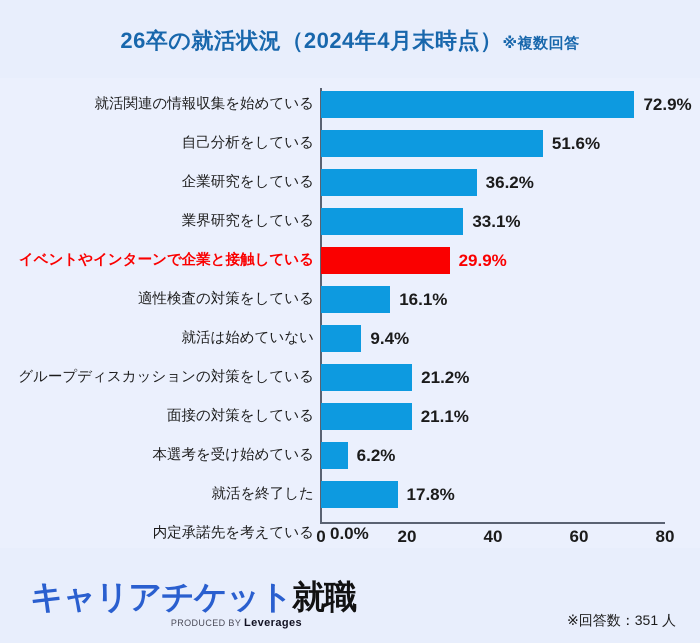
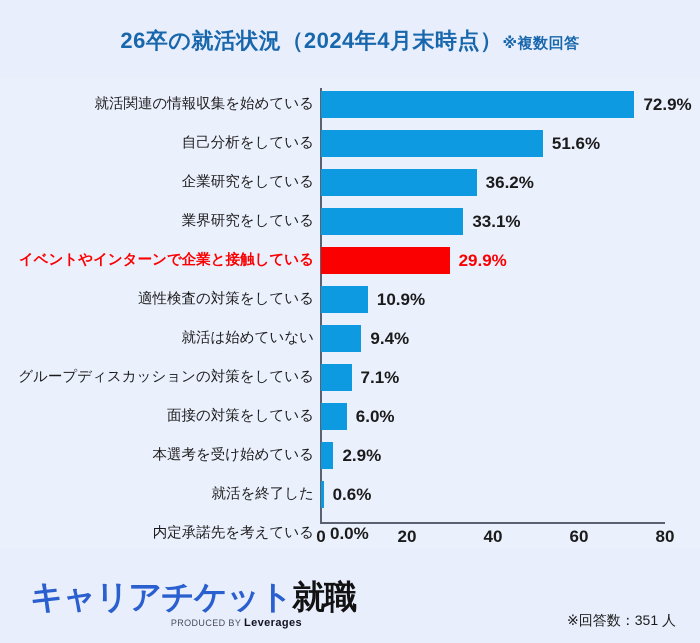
適性検査の対策をしている: 16.1% -> 10.9%
グループディスカッションの対策をしている: 21.2% -> 7.1%
面接の対策をしている: 21.1% -> 6.0%
本選考を受け始めている: 6.2% -> 2.9%
就活を終了した: 17.8% -> 0.6%
